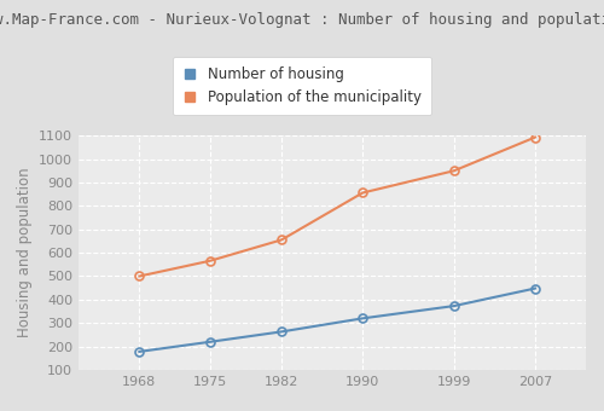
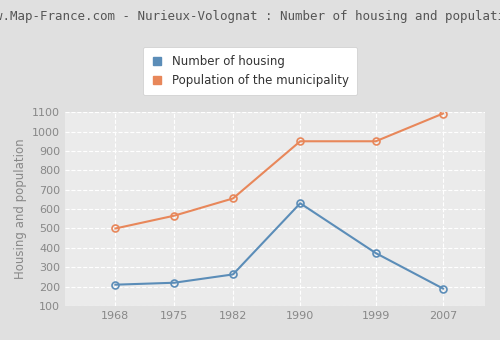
Number of housing/1968: 180 -> 210
Number of housing/1990: 320 -> 630
Population of the municipality/1990: 860 -> 950
Number of housing/2007: 450 -> 190
